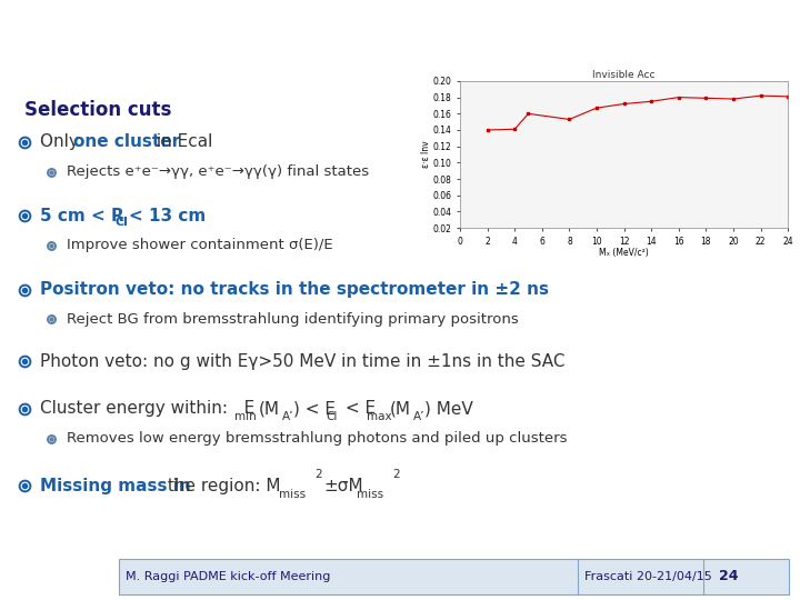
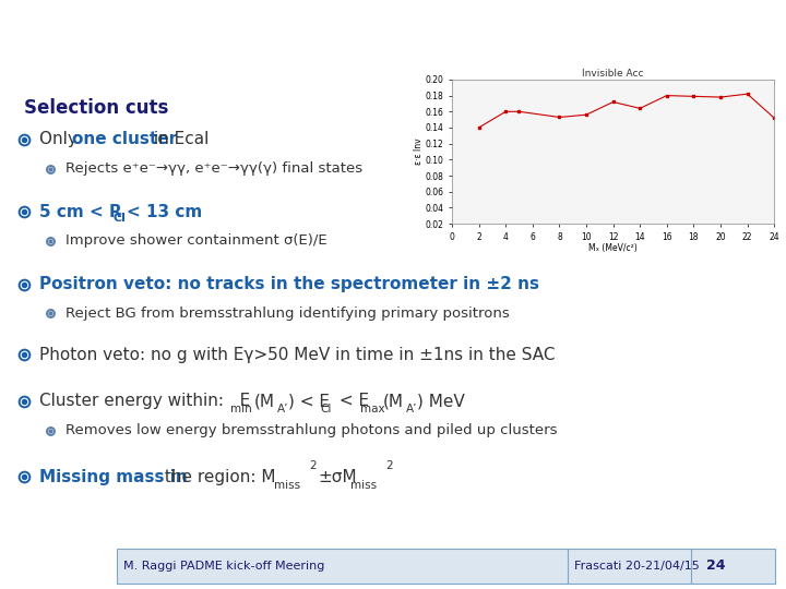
4: 0.141 -> 0.160
10: 0.167 -> 0.156
14: 0.175 -> 0.164
24: 0.181 -> 0.152
